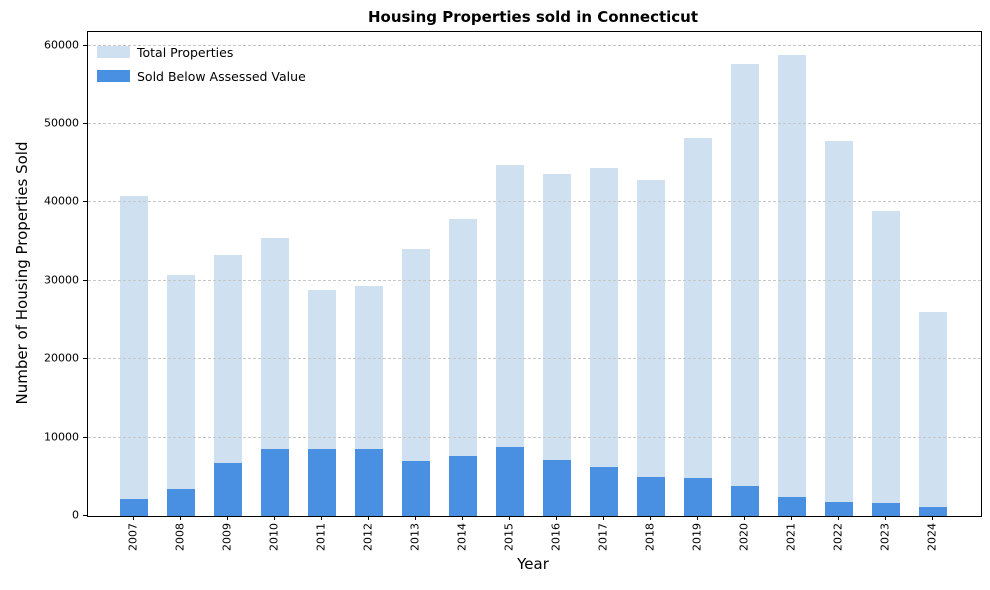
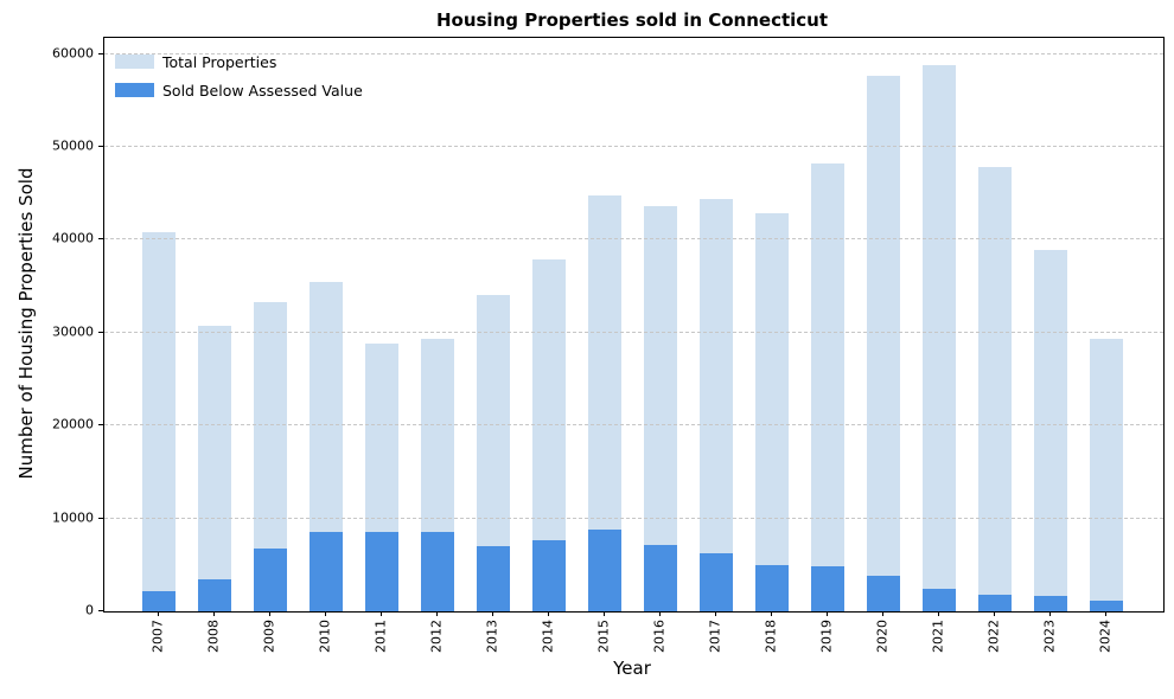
Total Properties/2024: 26000 -> 29000
